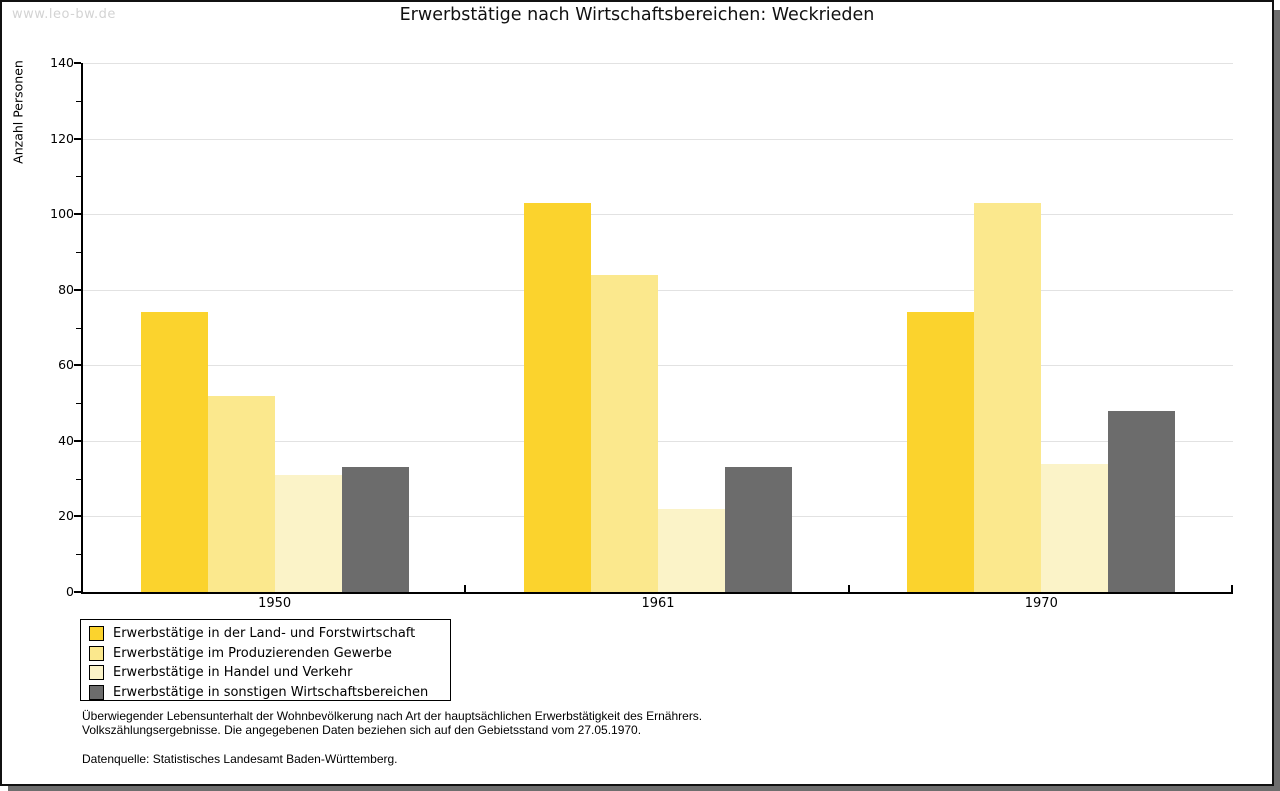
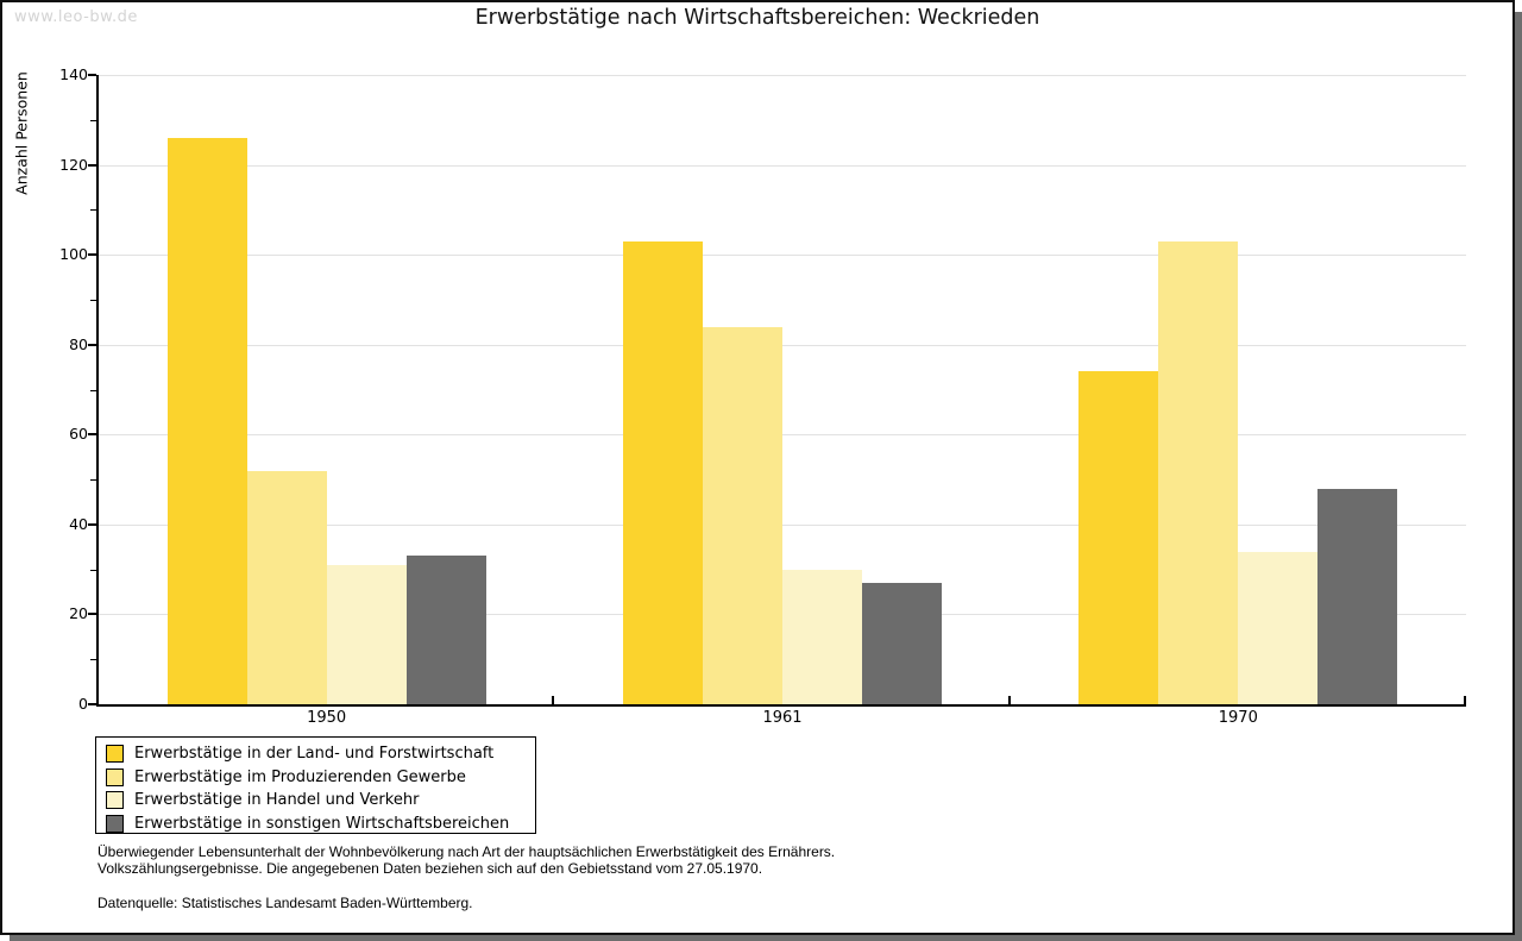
Erwerbstätige in der Land- und Forstwirtschaft/1950: 74 -> 126
Erwerbstätige in Handel und Verkehr/1961: 22 -> 30
Erwerbstätige in sonstigen Wirtschaftsbereichen/1961: 33 -> 27
